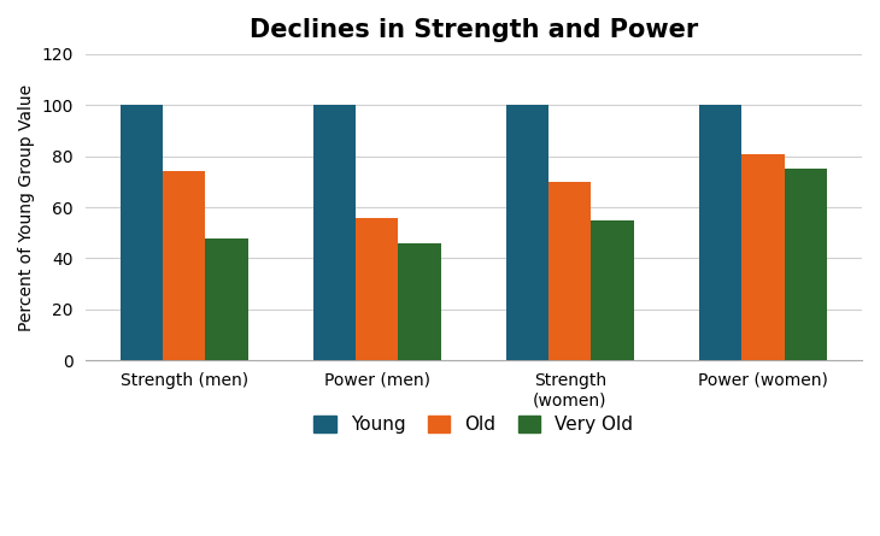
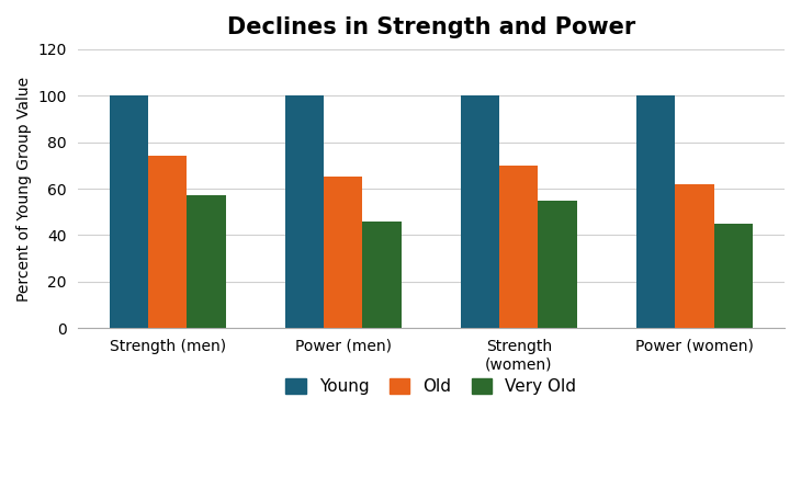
Very Old/Strength (men): 48 -> 57
Old/Power (men): 56 -> 65
Old/Power (women): 81 -> 62
Very Old/Power (women): 75 -> 45
